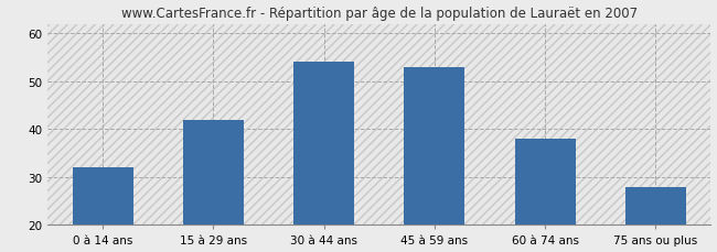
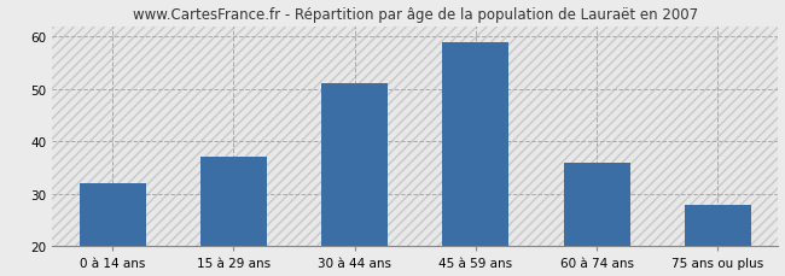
15 à 29 ans: 42 -> 37
30 à 44 ans: 54 -> 51
45 à 59 ans: 53 -> 59
60 à 74 ans: 38 -> 36
